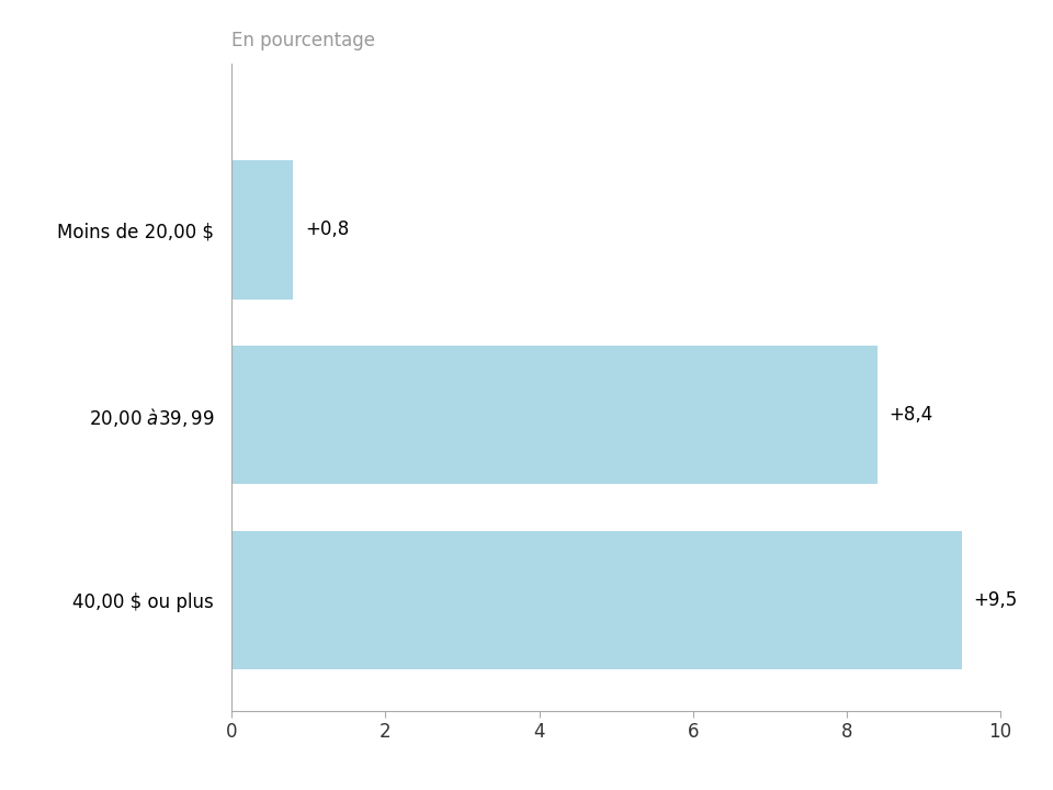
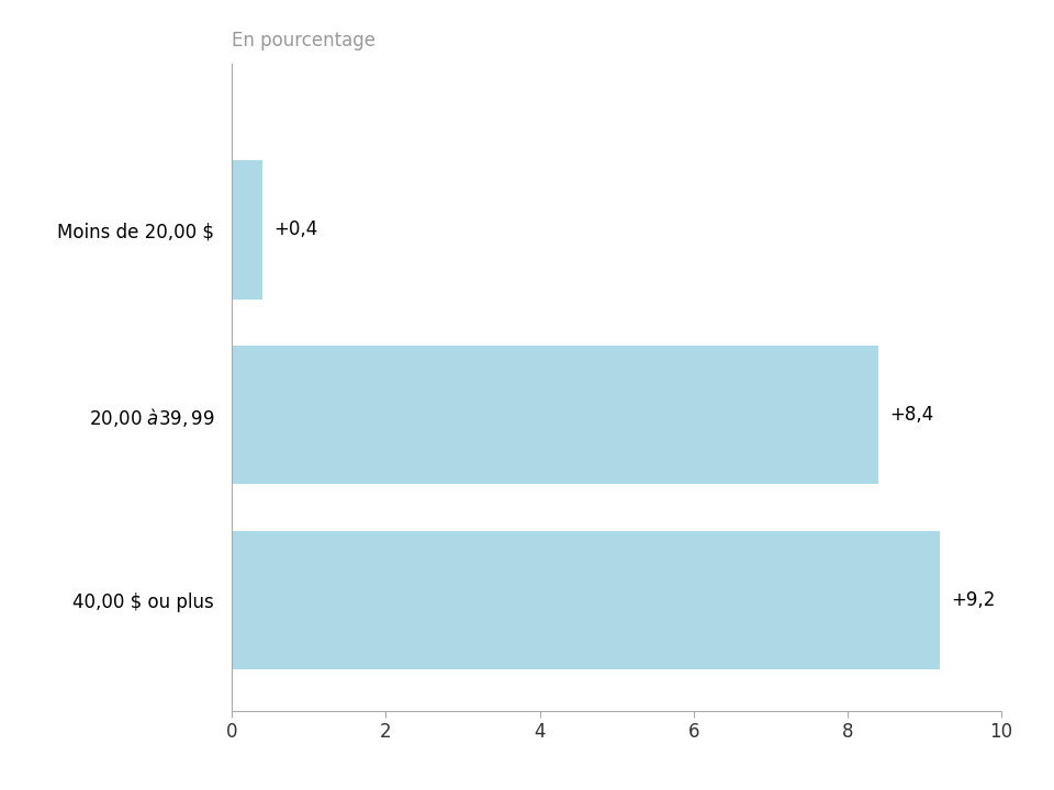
Moins de 20,00 $: +0,8 -> +0,4
40,00 $ ou plus: +9,5 -> +9,2
